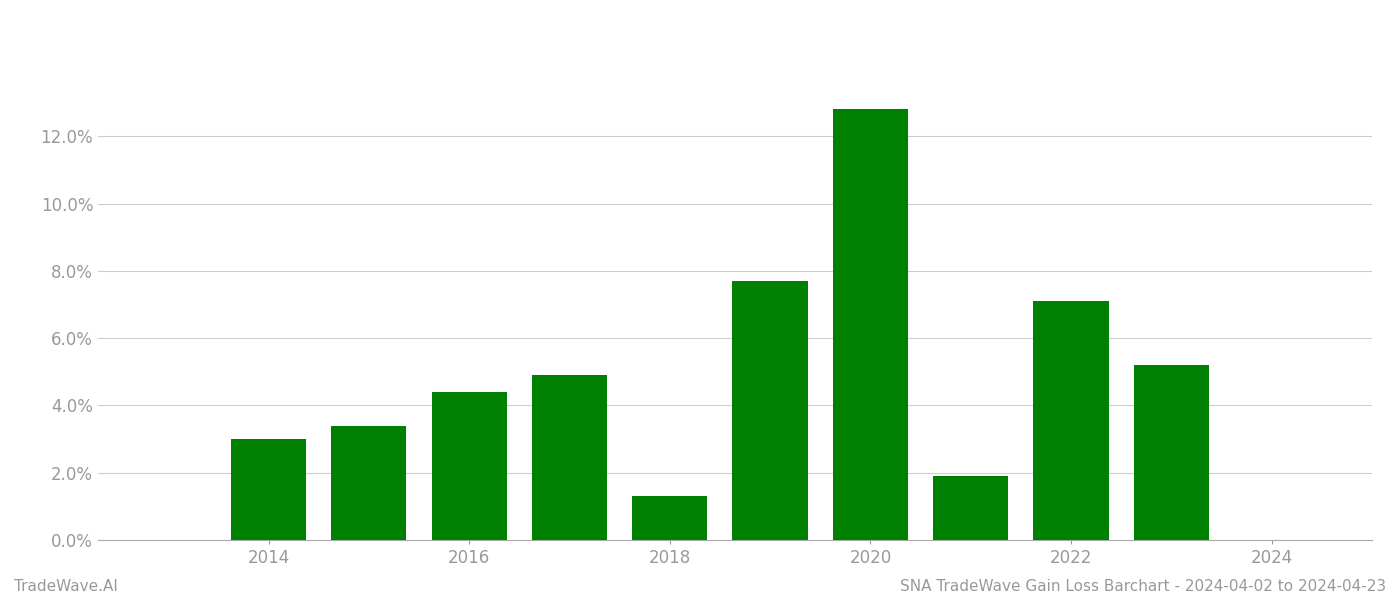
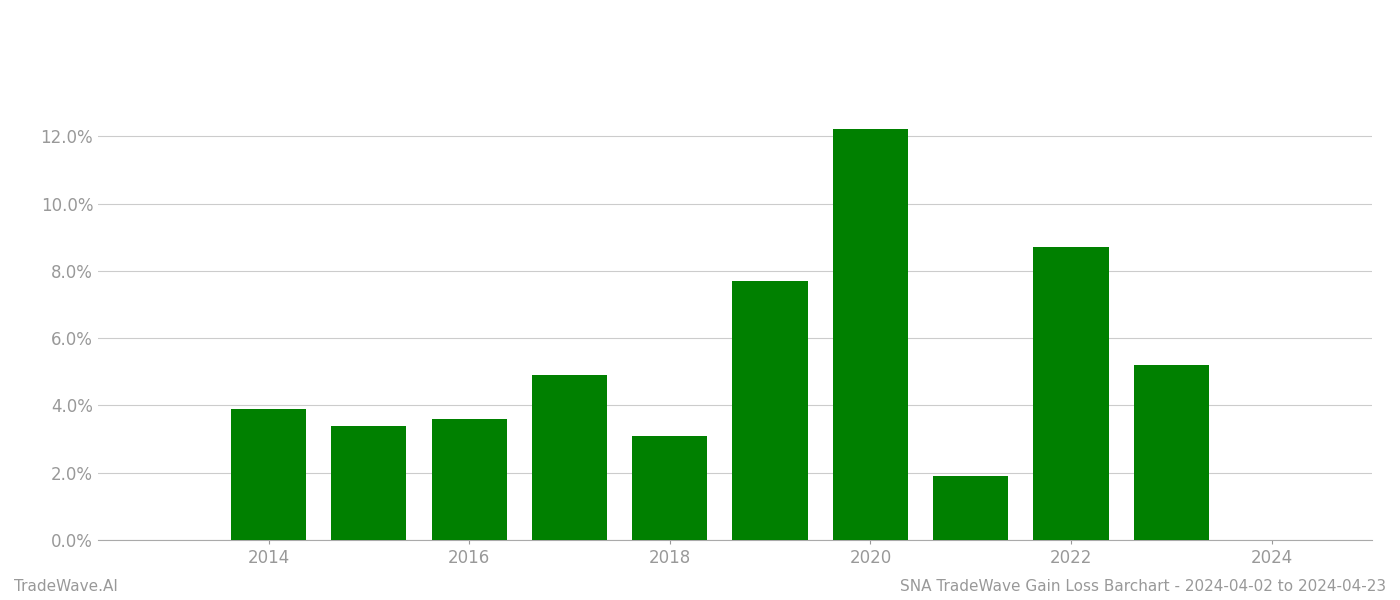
2014: 3.0% -> 3.9%
2016: 4.4% -> 3.6%
2018: 1.3% -> 3.1%
2020: 12.8% -> 12.2%
2022: 7.1% -> 8.7%
